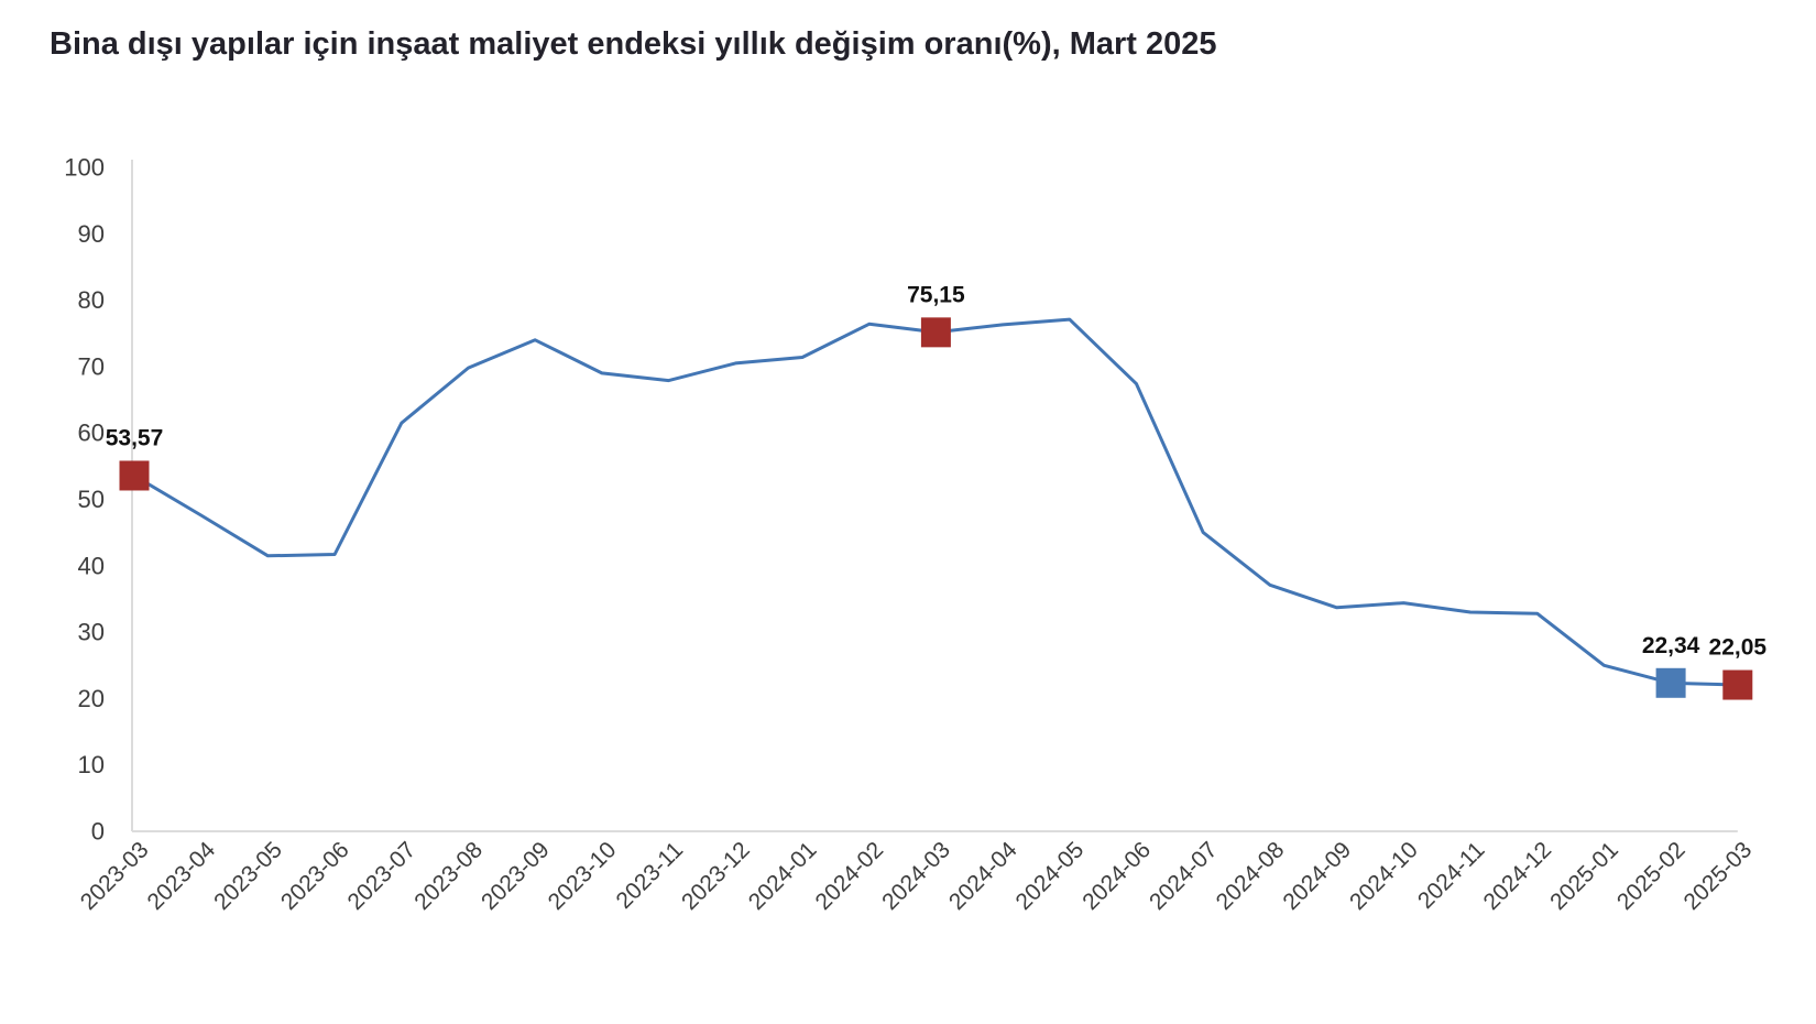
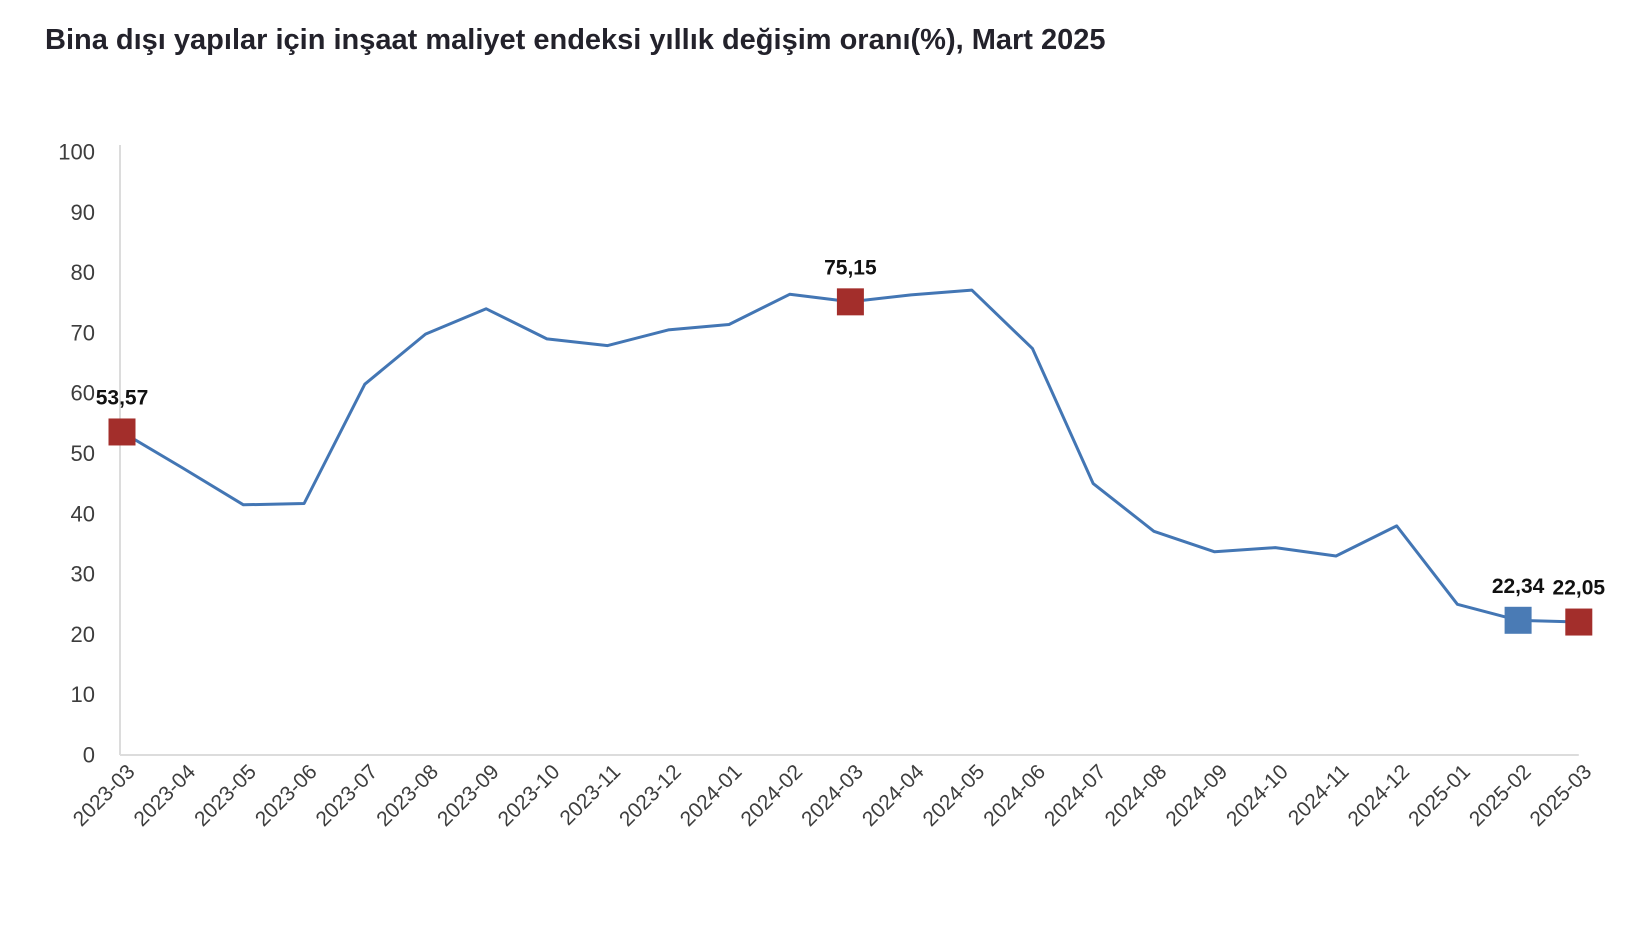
2024-12: 33 -> 38
